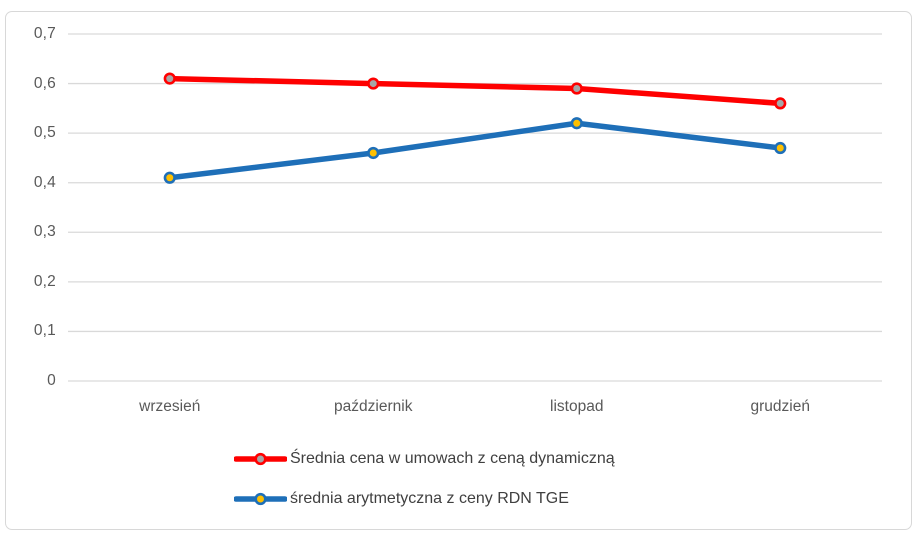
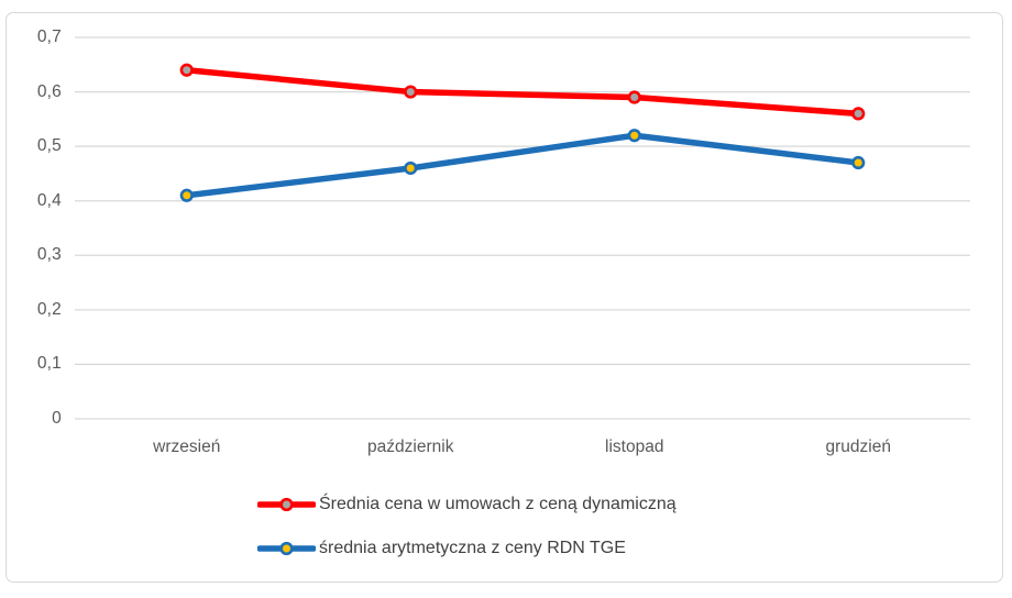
Średnia cena w umowach z ceną dynamiczną/wrzesień: 0,61 -> 0,64
